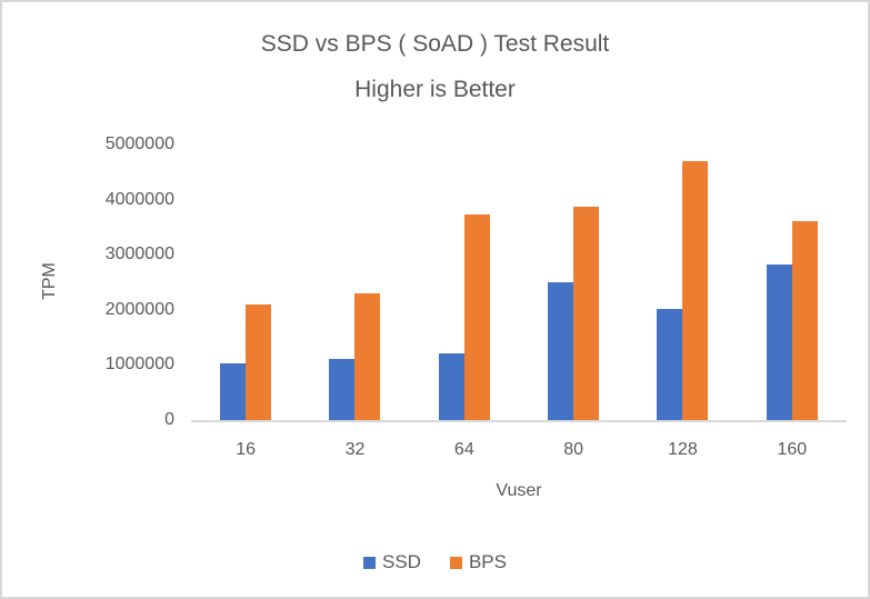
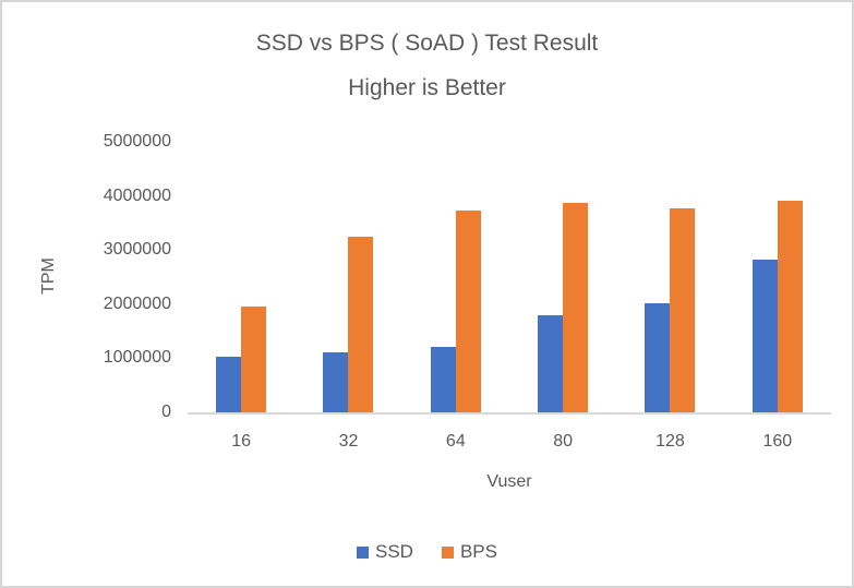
BPS/16: 2100000 -> 2000000
BPS/32: 2300000 -> 3200000
SSD/80: 2500000 -> 1800000
BPS/128: 4700000 -> 3800000
BPS/160: 3600000 -> 3900000
